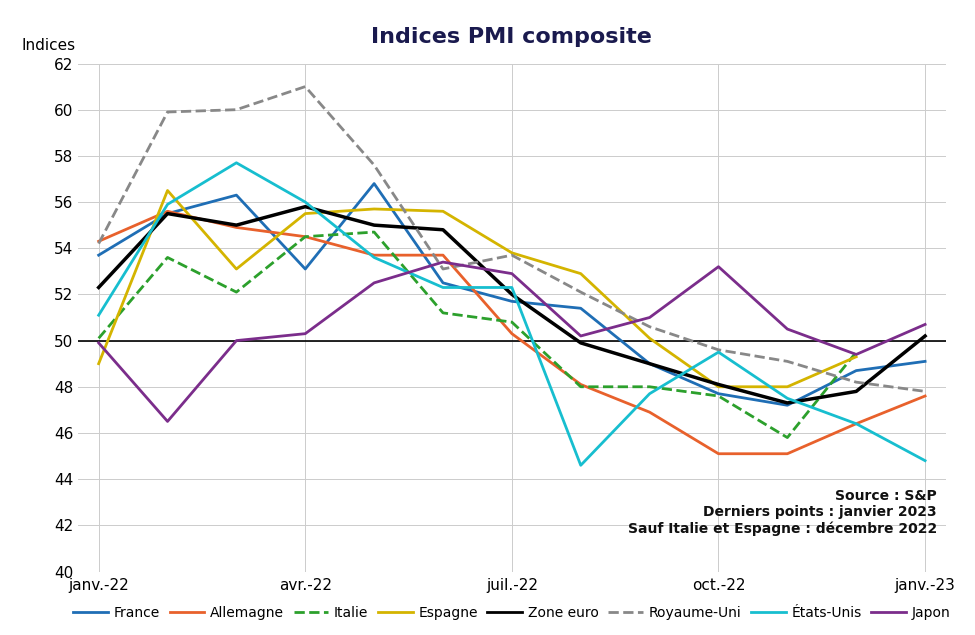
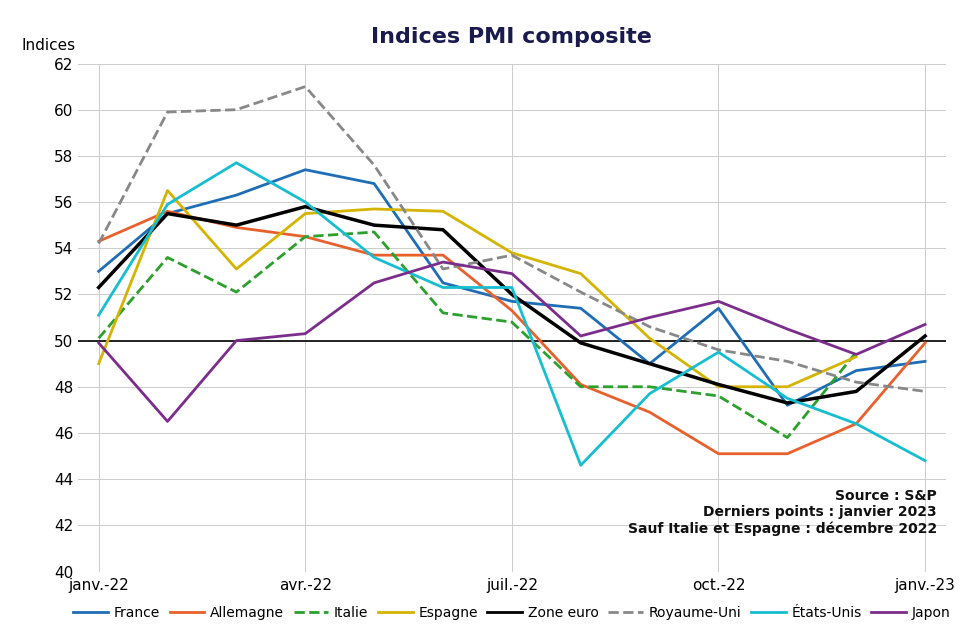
France/janv.-22: 53.7 -> 53.0
France/avr.-22: 53.1 -> 57.4
Allemagne/juil.-22: 50.3 -> 51.3
France/oct.-22: 47.7 -> 51.4
Japon/oct.-22: 53.2 -> 51.7
Allemagne/janv.-23: 47.6 -> 49.9
